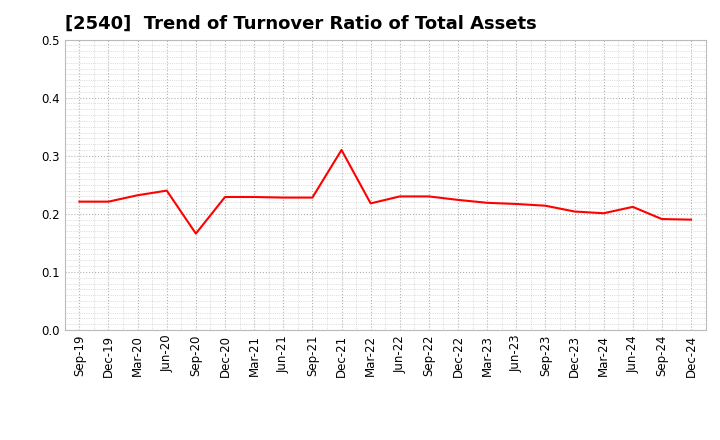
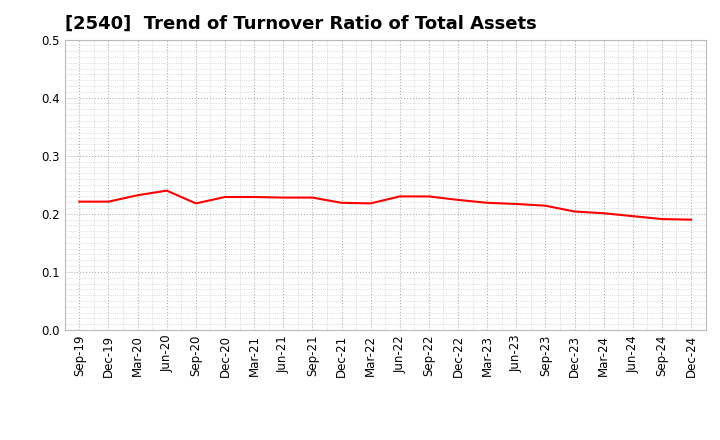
Sep-20: 0.166 -> 0.218
Dec-21: 0.310 -> 0.219
Jun-24: 0.212 -> 0.196
